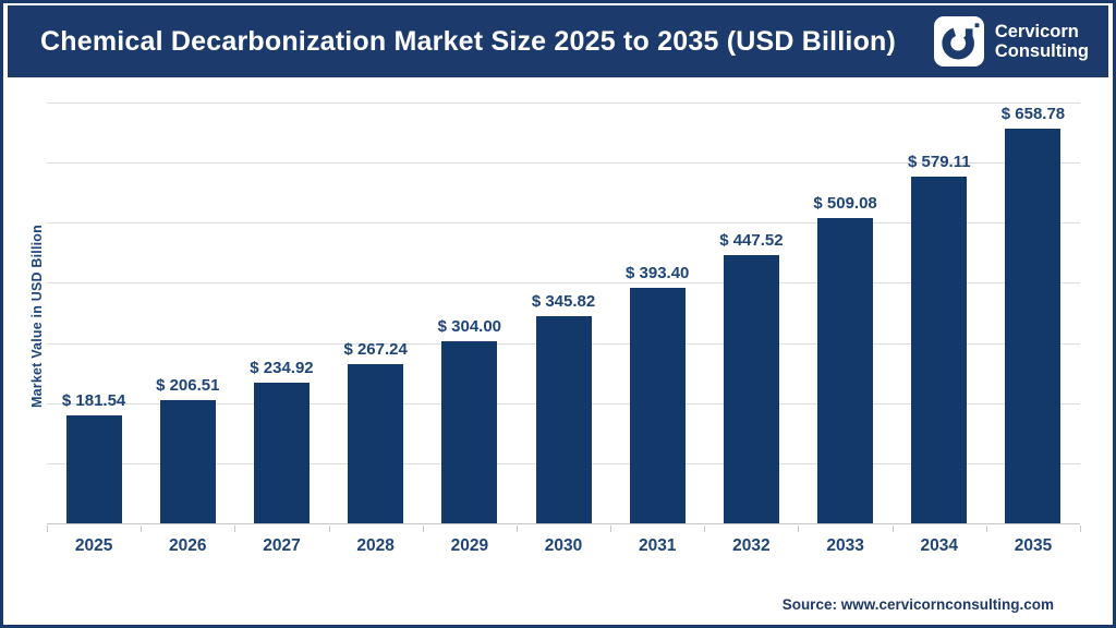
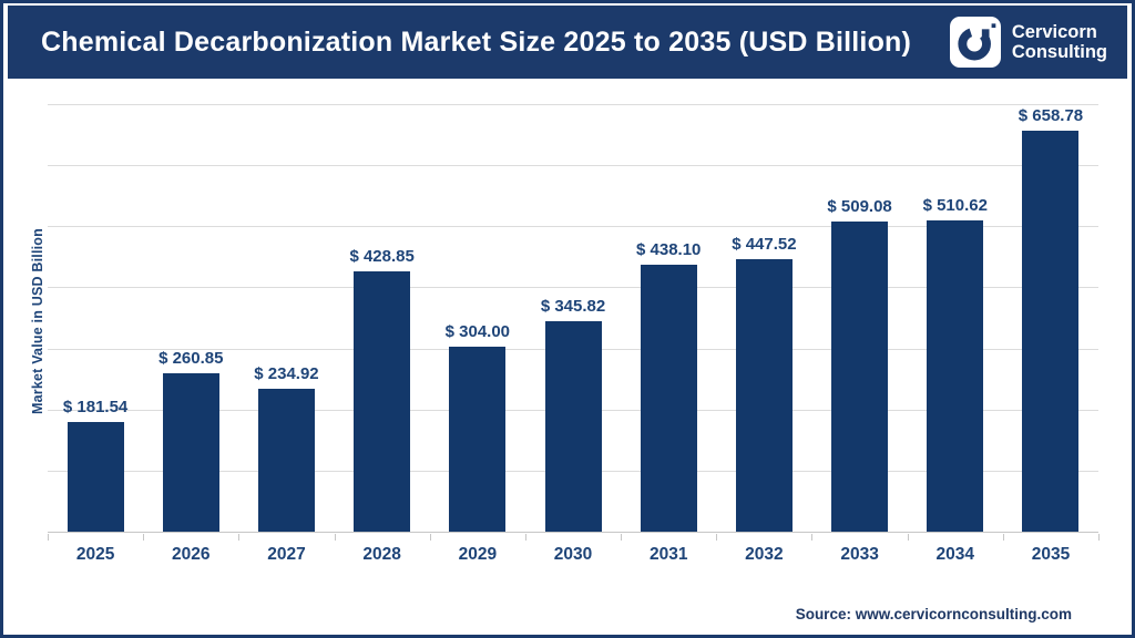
2026: 206.51 -> 260.85
2028: 267.24 -> 428.85
2031: 393.40 -> 438.10
2034: 579.11 -> 510.62
